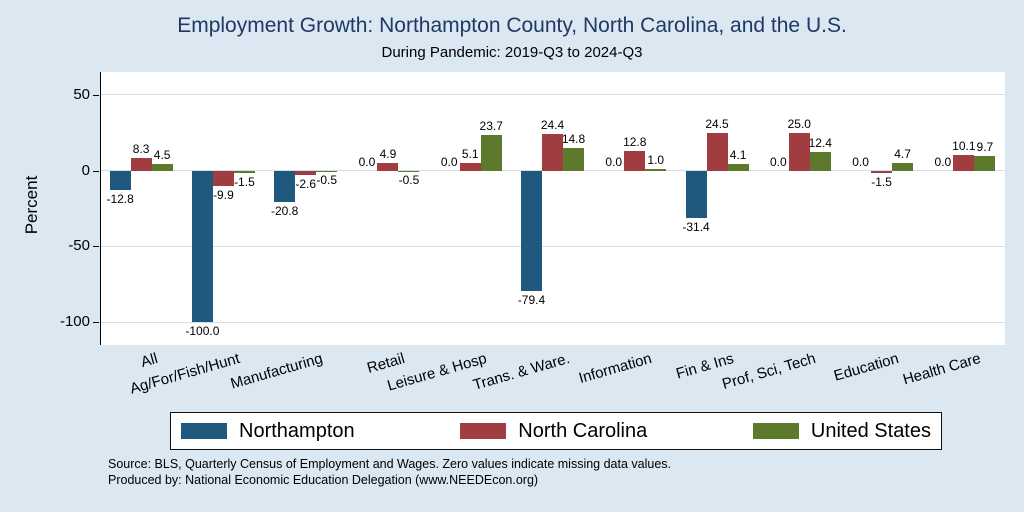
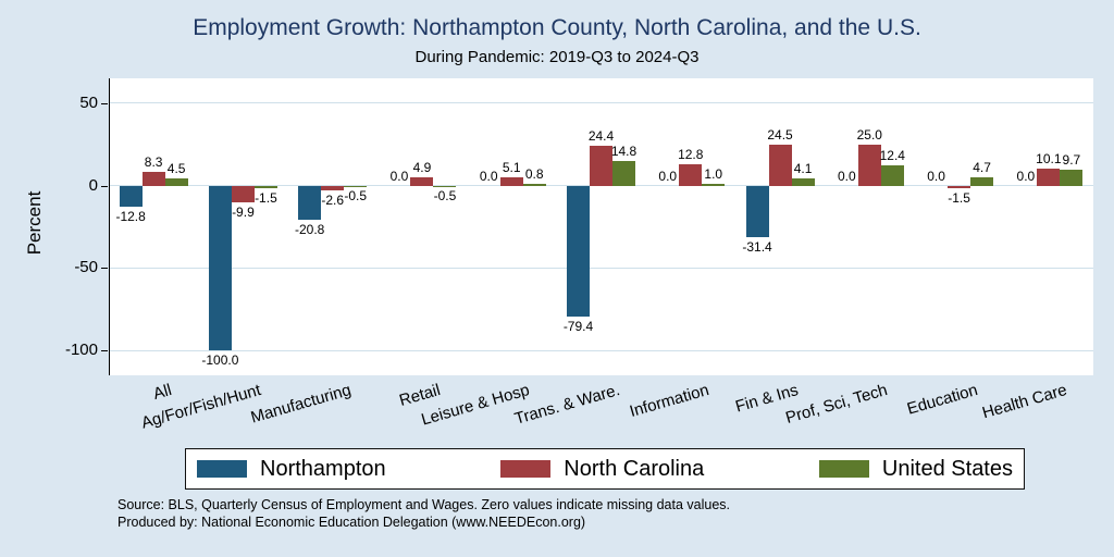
United States/Leisure & Hosp: 23.7 -> 0.8
